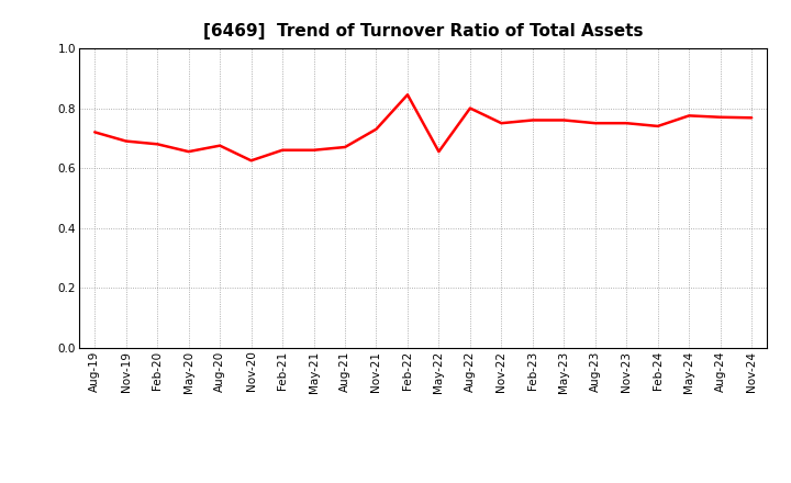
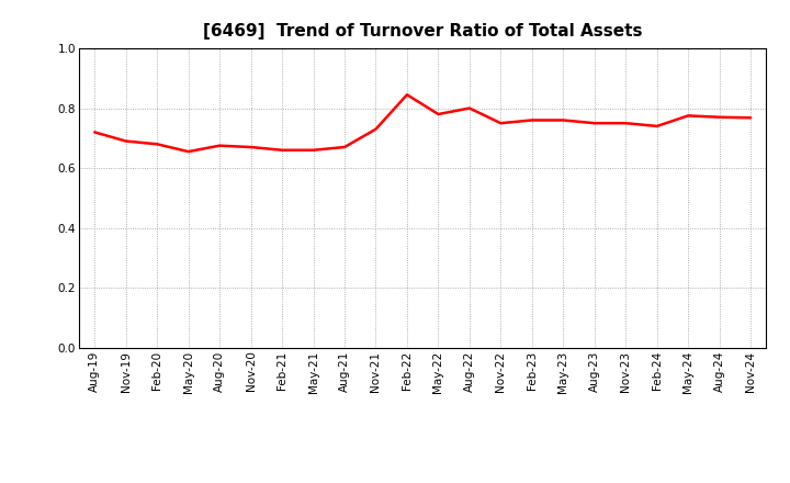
Nov-20: 0.625 -> 0.670
May-22: 0.655 -> 0.780
